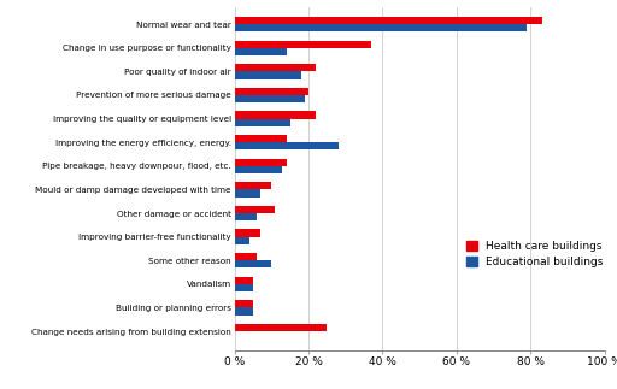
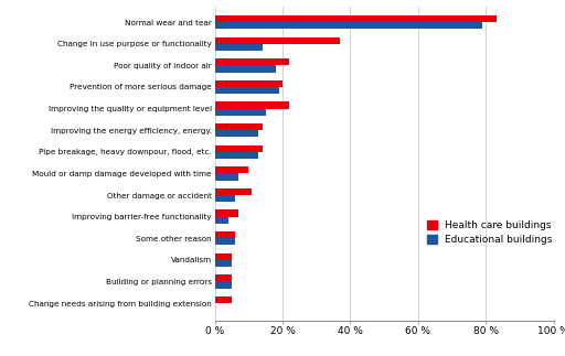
Educational buildings/Improving the energy efficiency, energy.: 28 % -> 13 %
Educational buildings/Some other reason: 10 % -> 6 %
Health care buildings/Change needs arising from building extension: 25 % -> 5 %
